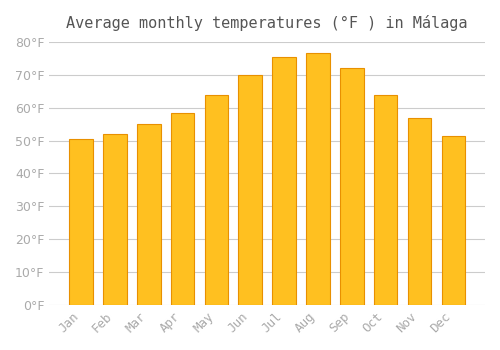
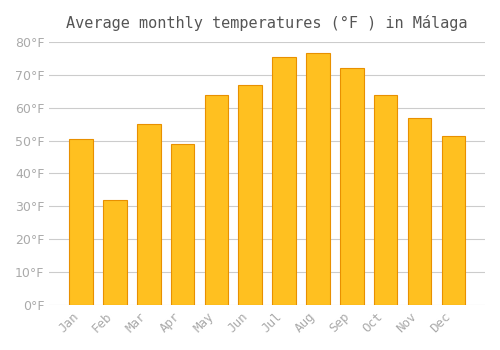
Feb: 52.0°F -> 32.0°F
Apr: 58.5°F -> 49.0°F
Jun: 70.0°F -> 67.0°F
